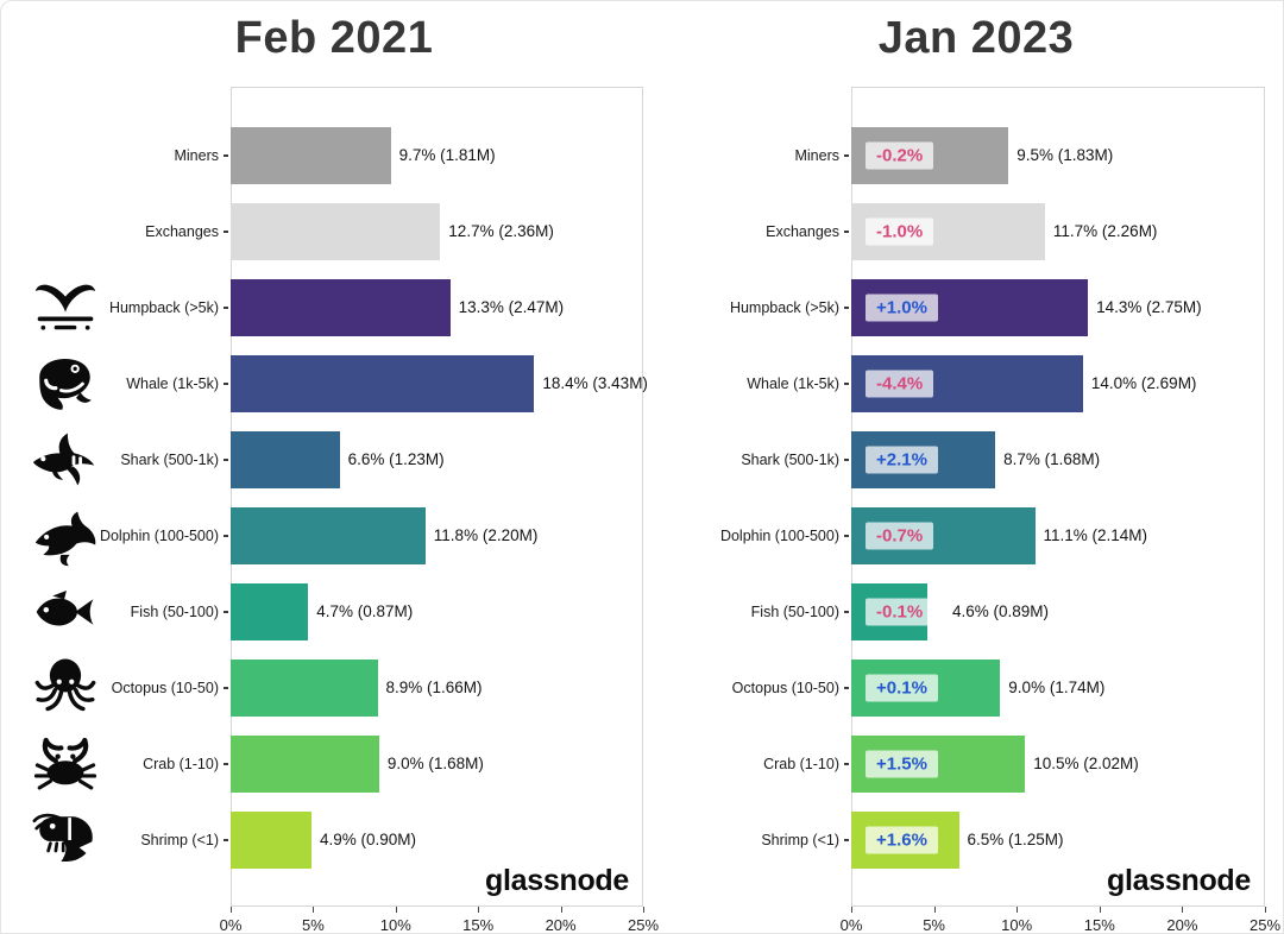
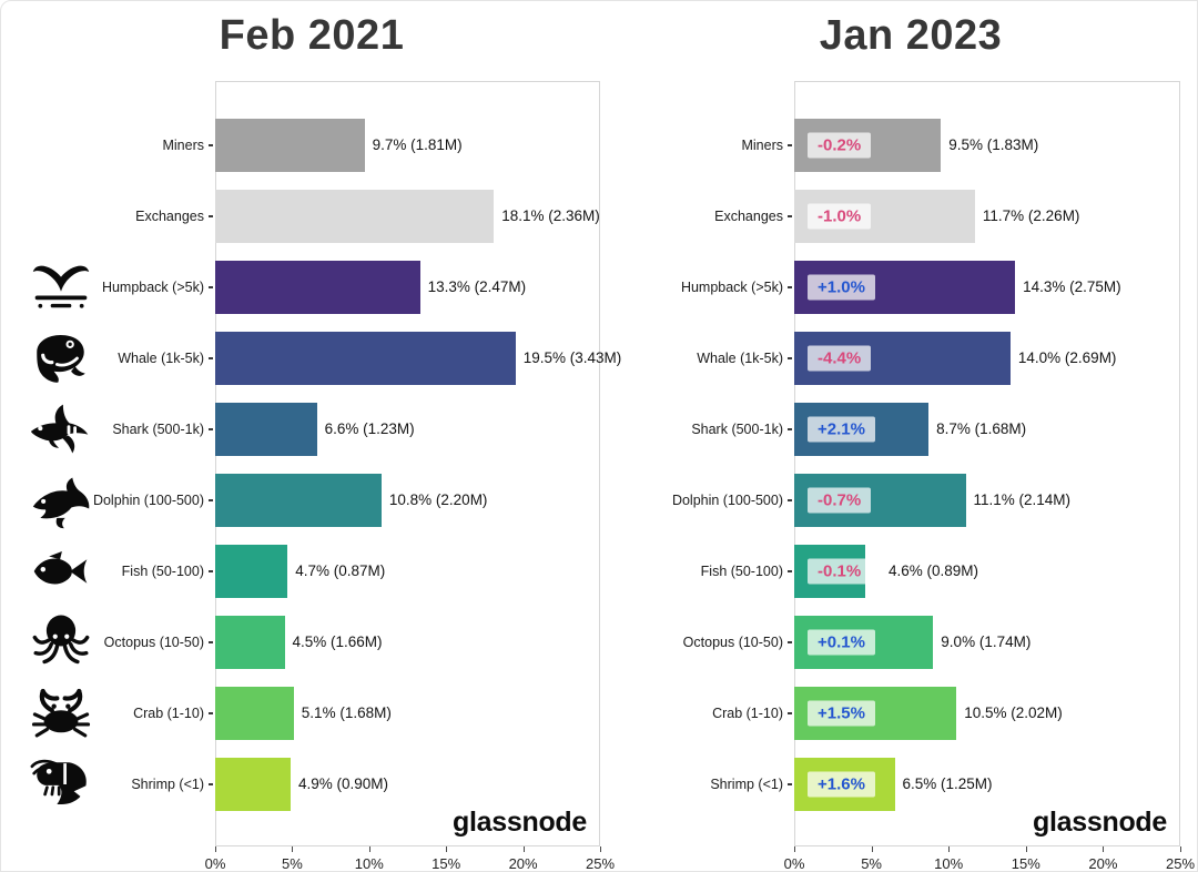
Feb 2021/Exchanges: 12.7% -> 18.1%
Feb 2021/Whale (1k-5k): 18.4% -> 19.5%
Feb 2021/Dolphin (100-500): 11.8% -> 10.8%
Feb 2021/Octopus (10-50): 8.9% -> 4.5%
Feb 2021/Crab (1-10): 9.0% -> 5.1%
